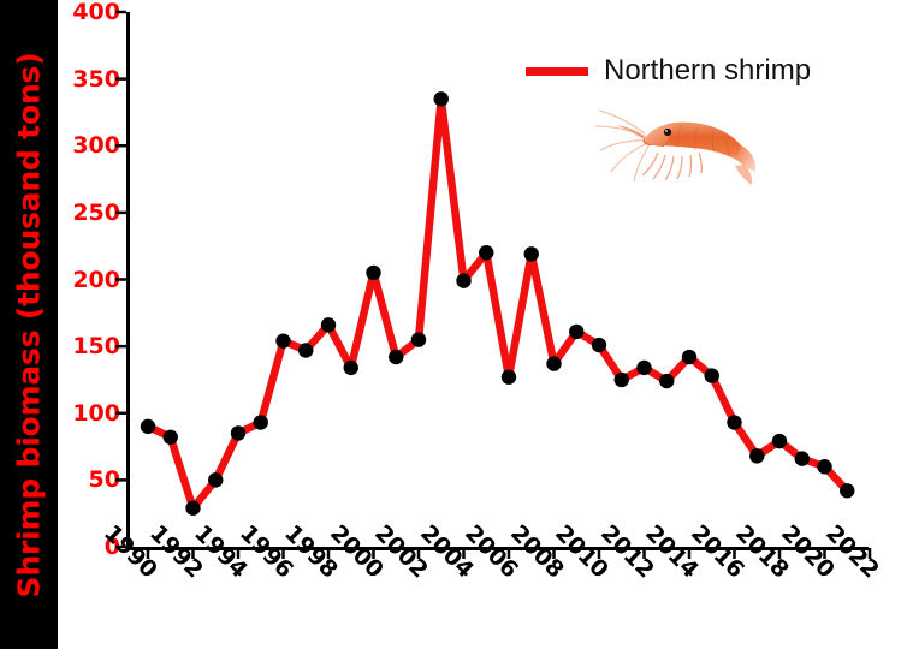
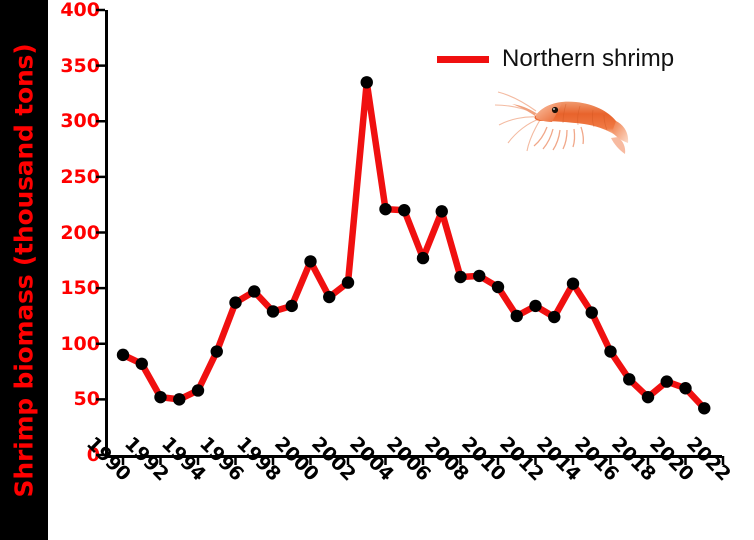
1992: 29 -> 52
1994: 85 -> 58
1996: 154 -> 137
1998: 166 -> 129
2000: 205 -> 174
2004: 199 -> 221
2006: 127 -> 177
2008: 137 -> 160
2014: 142 -> 154
2018: 79 -> 52
